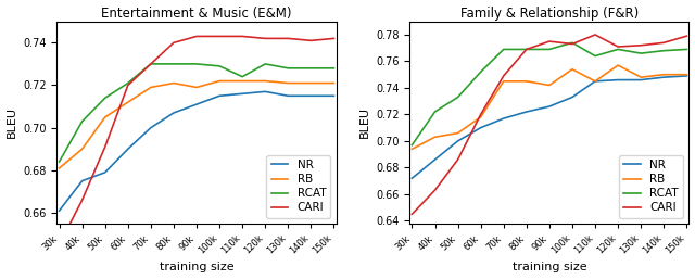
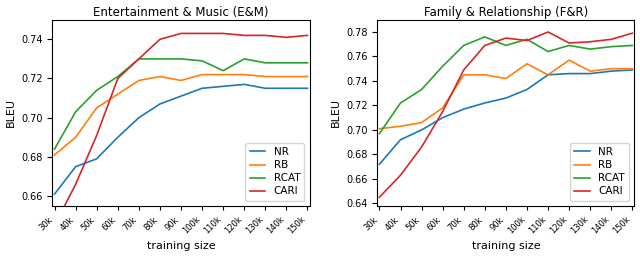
Family & Relationship (F&R)/RB/30k: 0.694 -> 0.701
Family & Relationship (F&R)/NR/40k: 0.686 -> 0.692
Family & Relationship (F&R)/CARI/60k: 0.720 -> 0.715
Family & Relationship (F&R)/RCAT/80k: 0.769 -> 0.776
